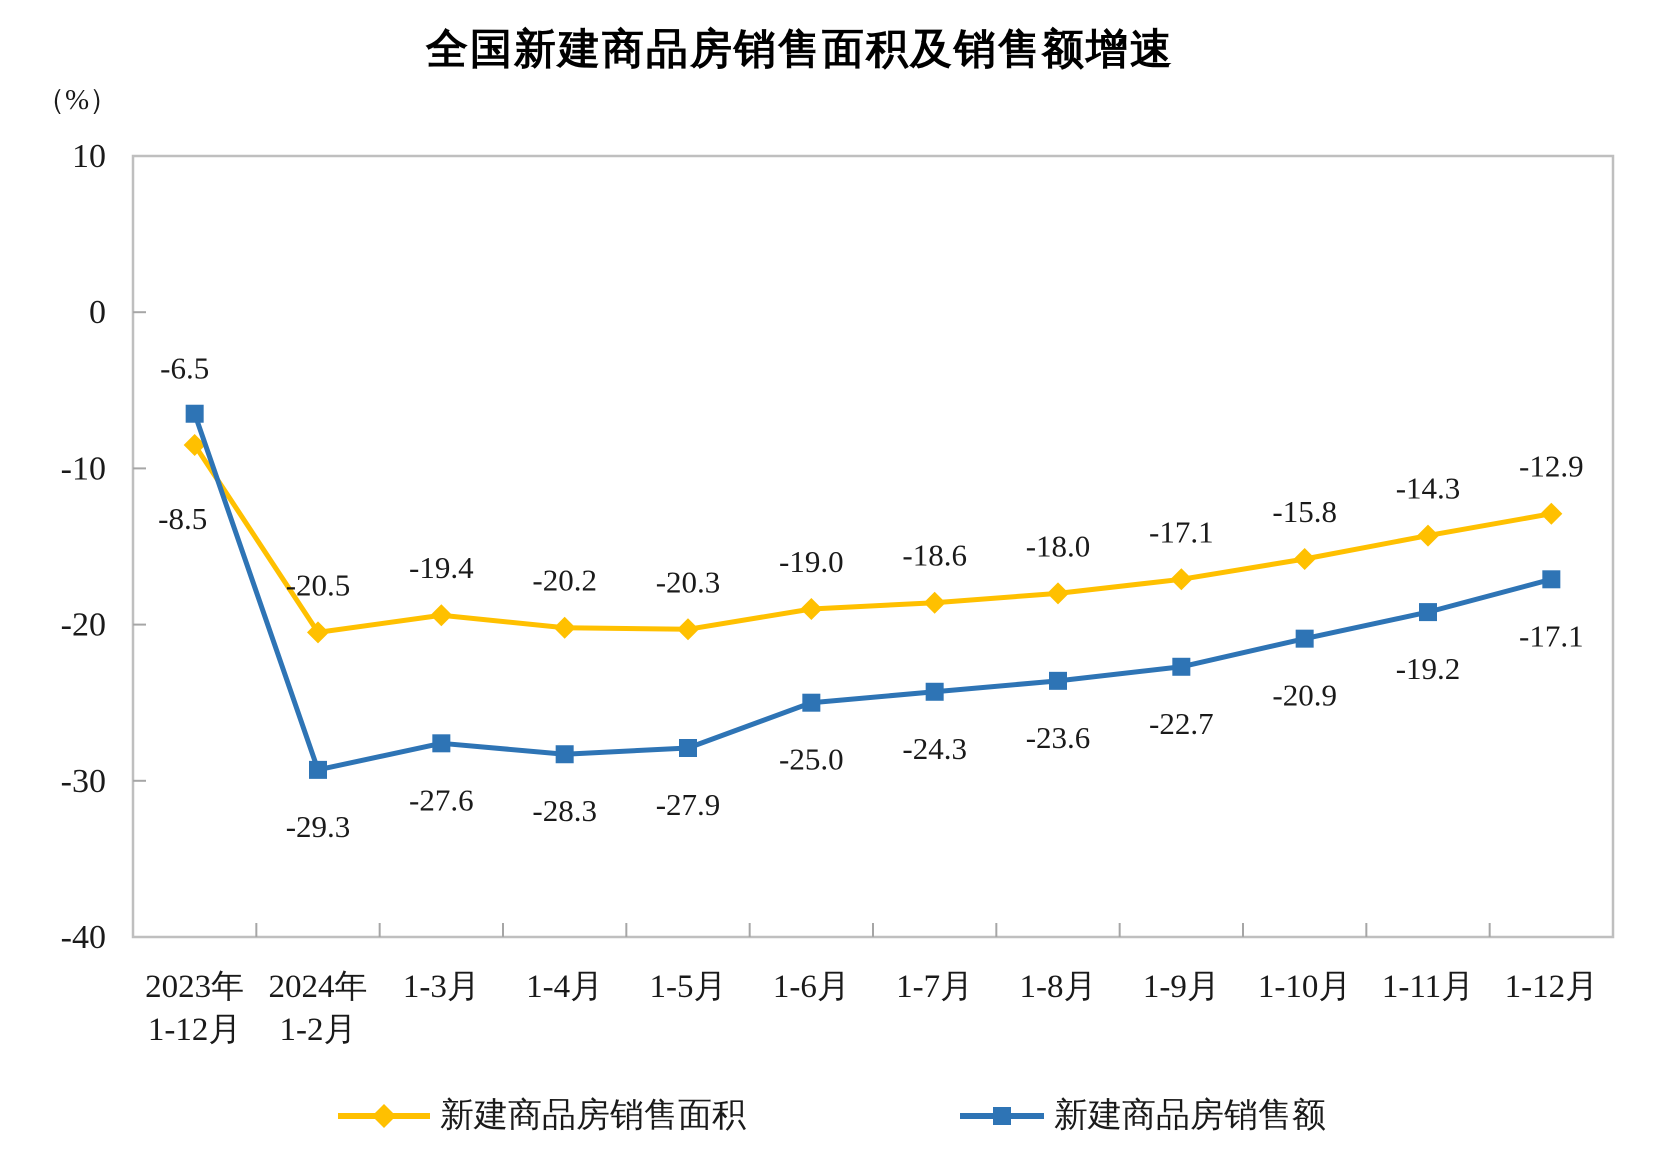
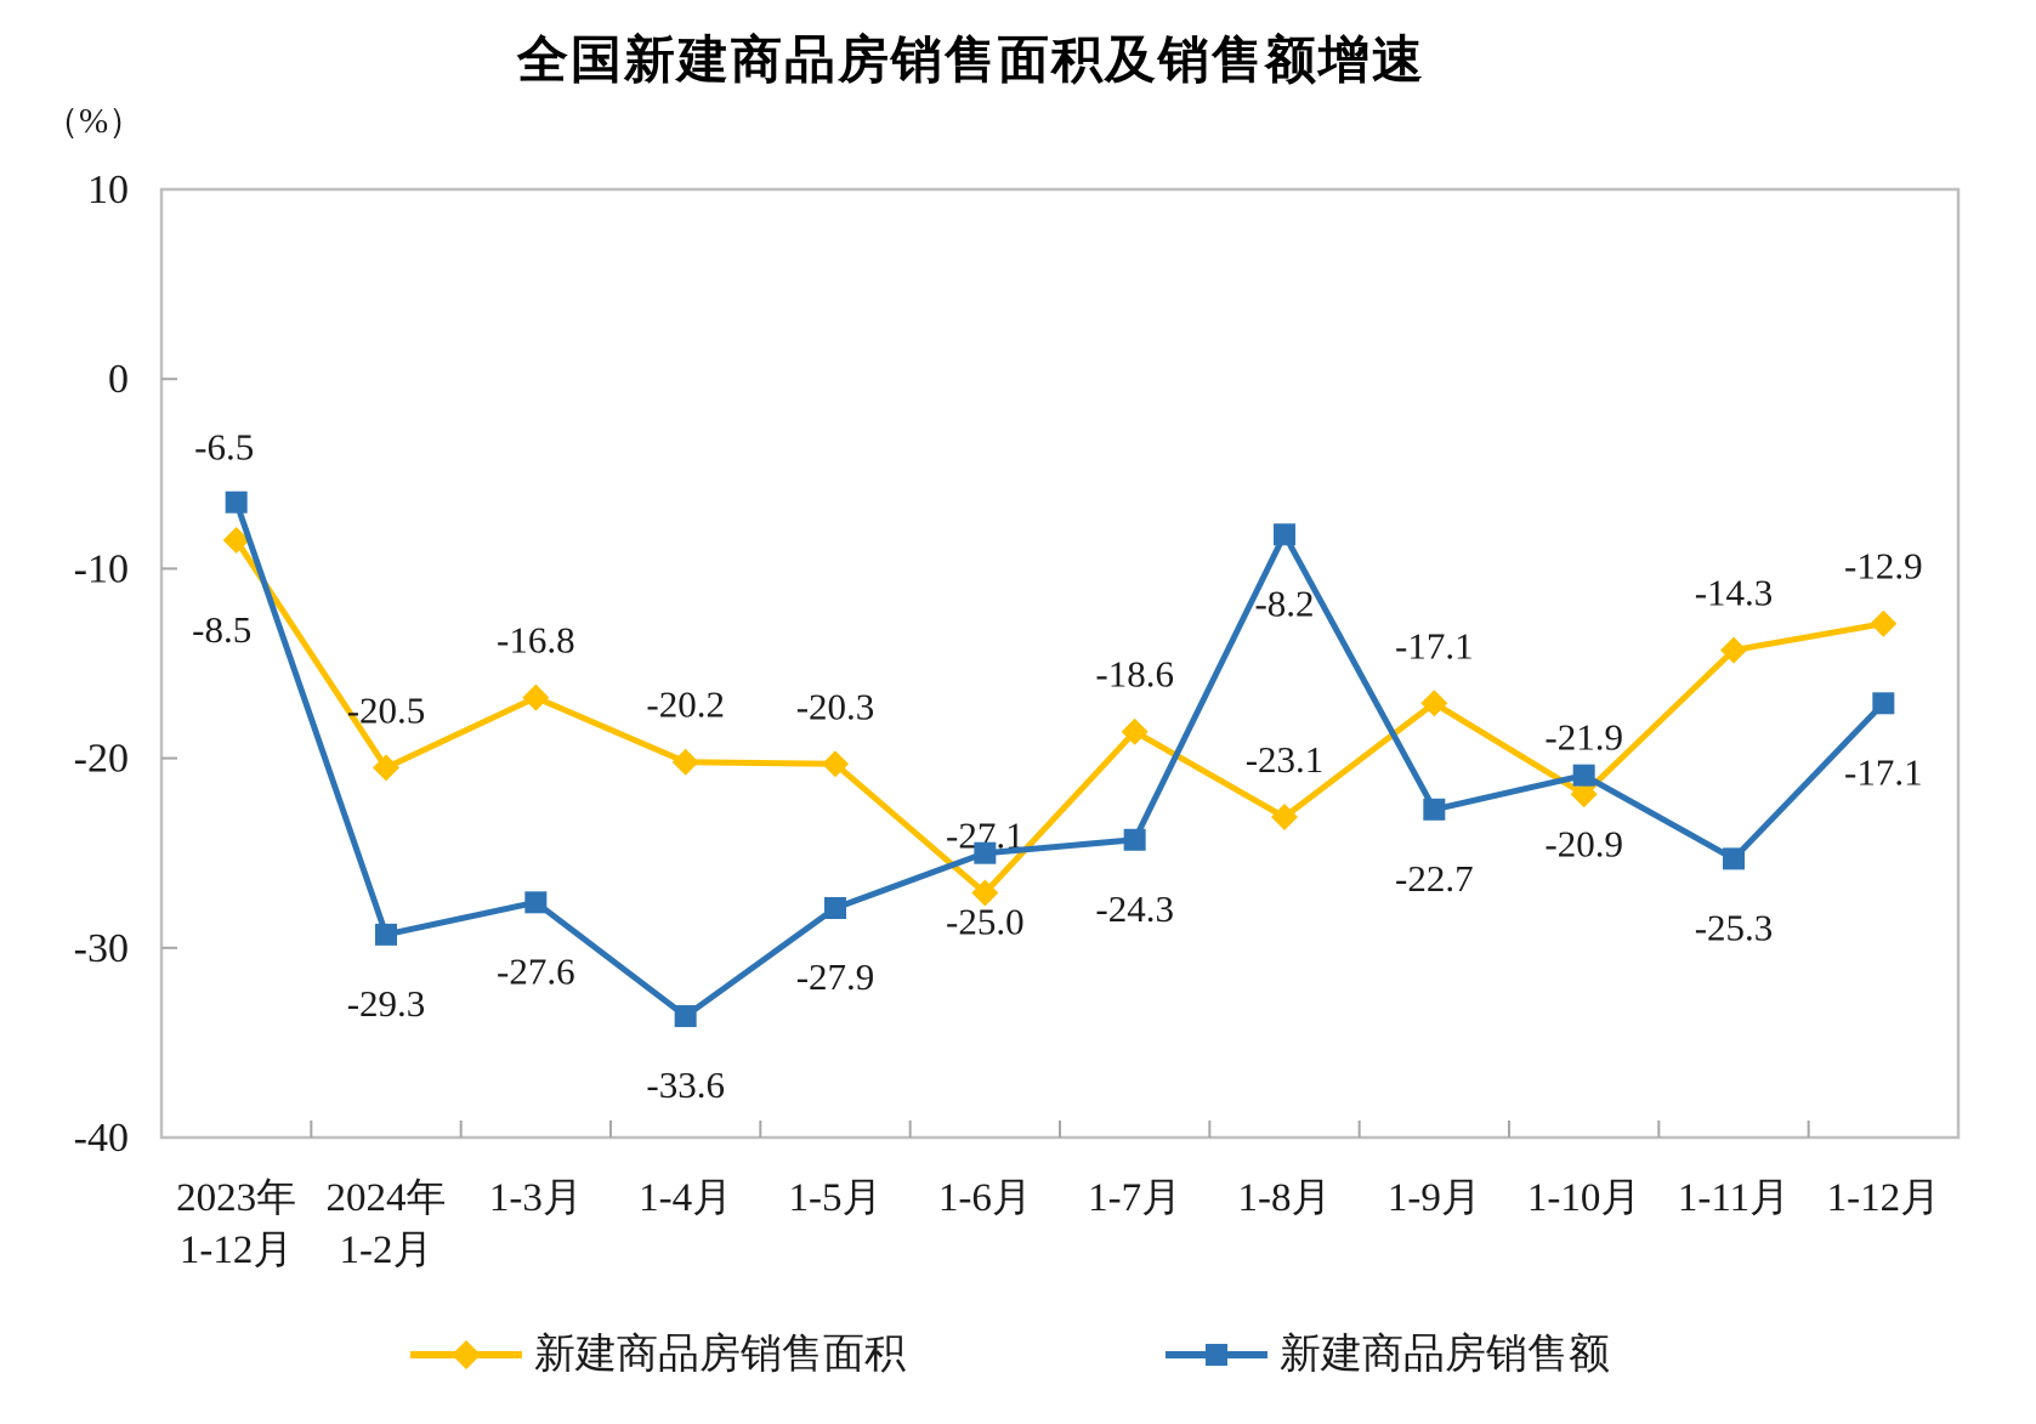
新建商品房销售面积/1-3月: -19.4 -> -16.8
新建商品房销售额/1-4月: -28.3 -> -33.6
新建商品房销售面积/1-6月: -19.0 -> -27.1
新建商品房销售面积/1-8月: -18.0 -> -23.1
新建商品房销售额/1-8月: -23.6 -> -8.2
新建商品房销售面积/1-10月: -15.8 -> -21.9
新建商品房销售额/1-11月: -19.2 -> -25.3
